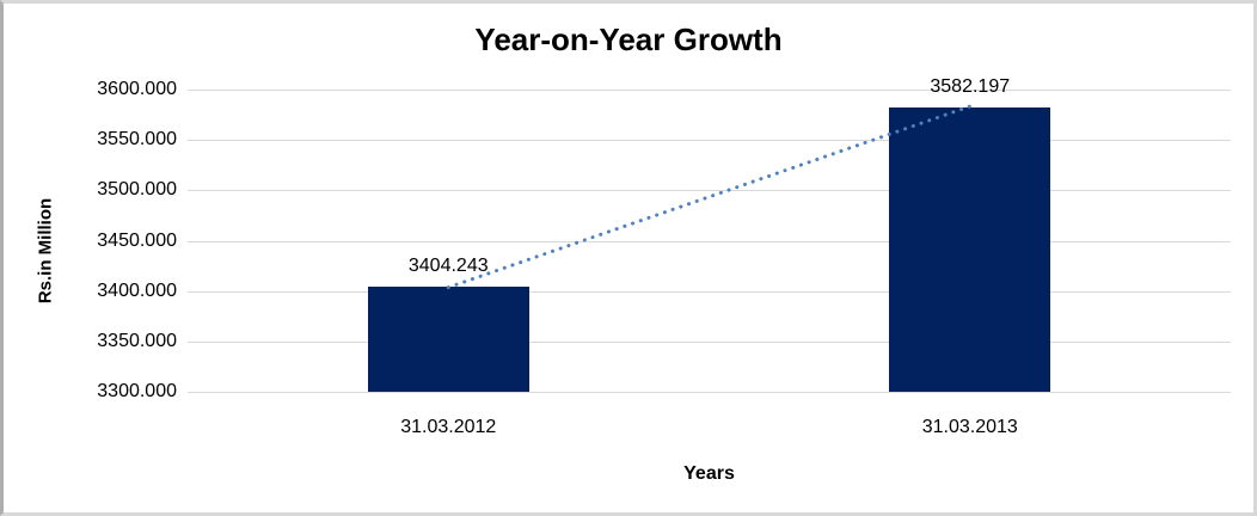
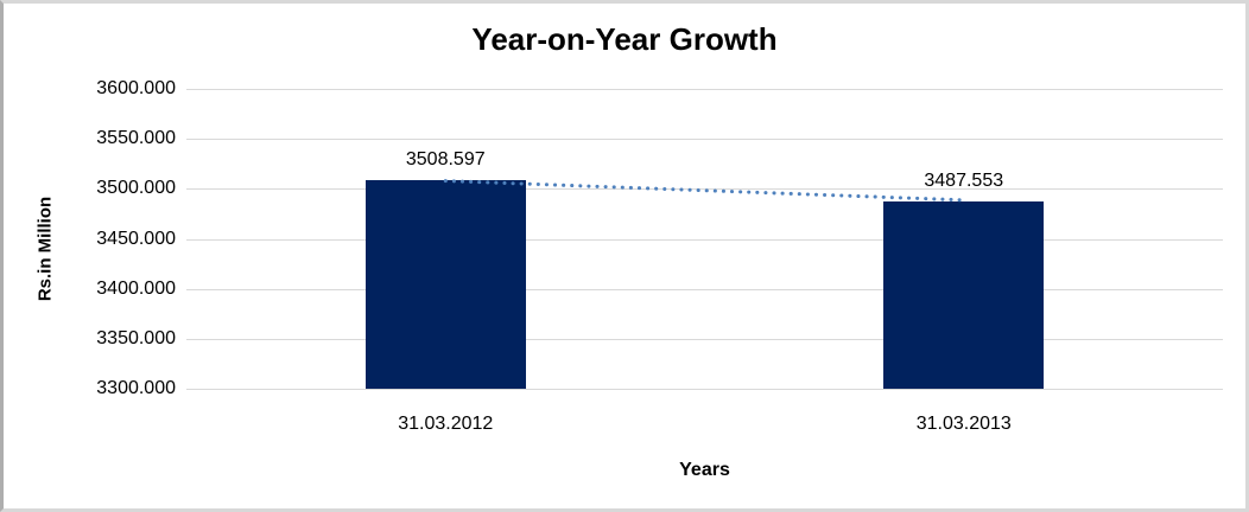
31.03.2012: 3404.243 -> 3508.597
31.03.2013: 3582.197 -> 3487.553
